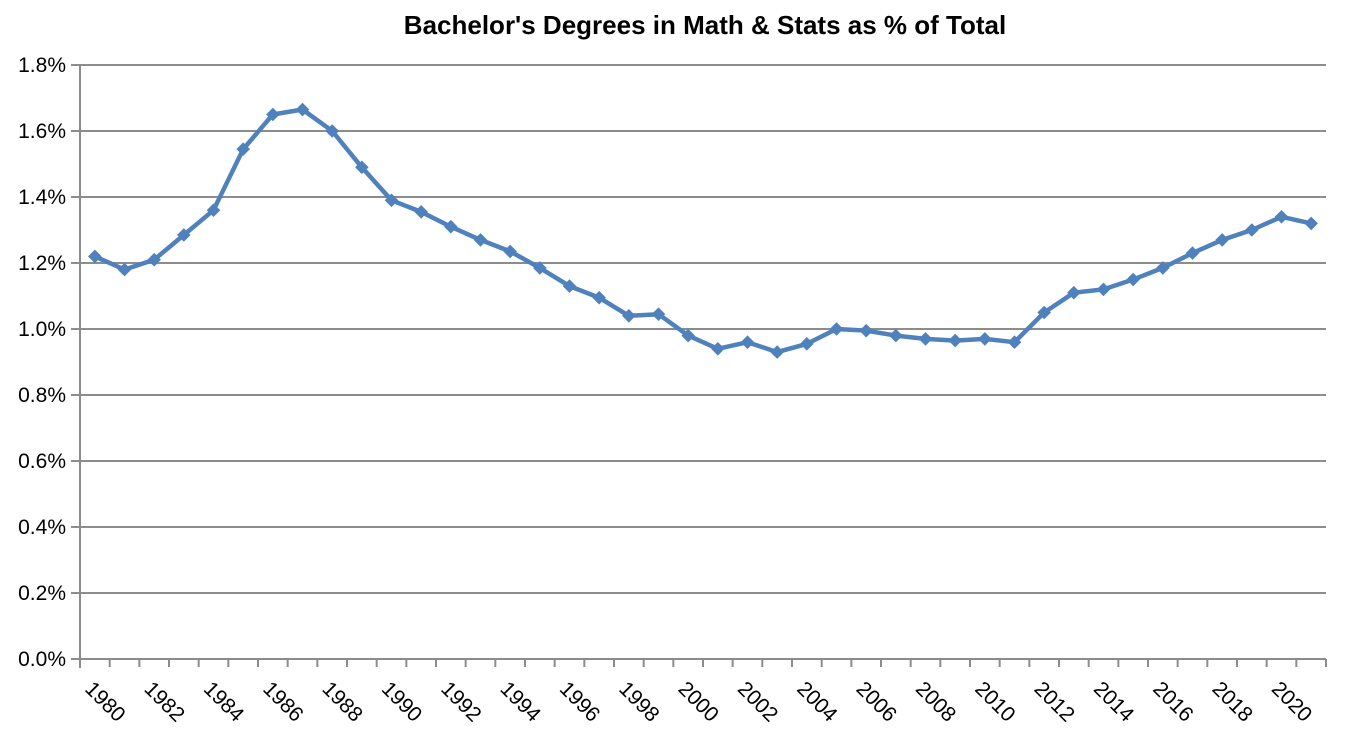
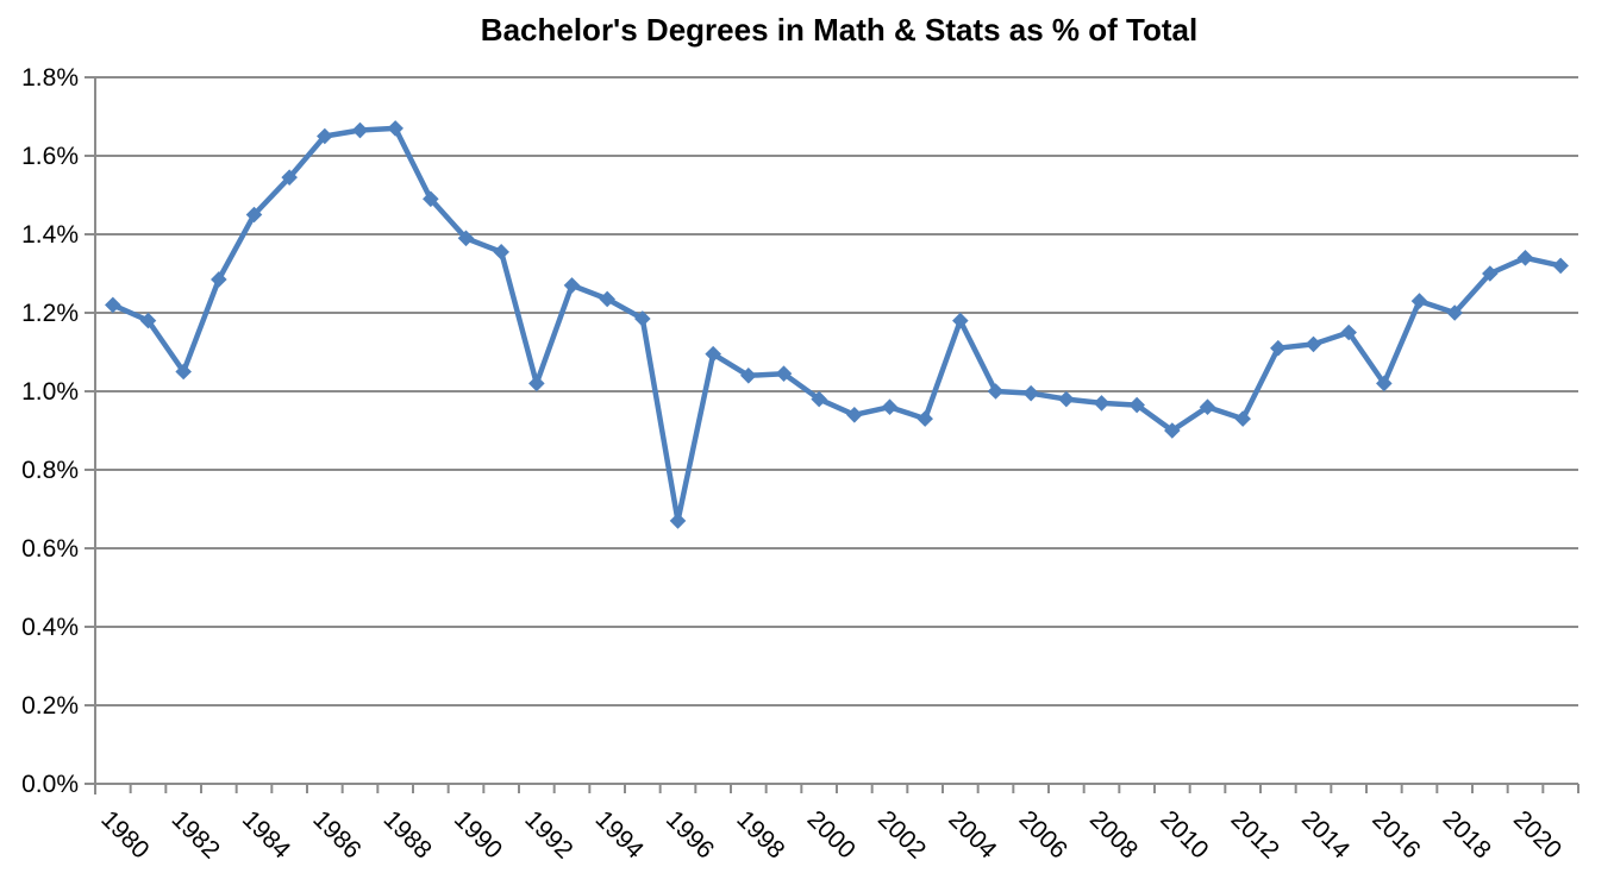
1982: 1.21% -> 1.05%
1984: 1.36% -> 1.45%
1988: 1.60% -> 1.67%
1992: 1.31% -> 1.02%
1996: 1.13% -> 0.67%
2004: 0.95% -> 1.18%
2010: 0.97% -> 0.90%
2012: 1.05% -> 0.93%
2016: 1.19% -> 1.02%
2018: 1.27% -> 1.20%
